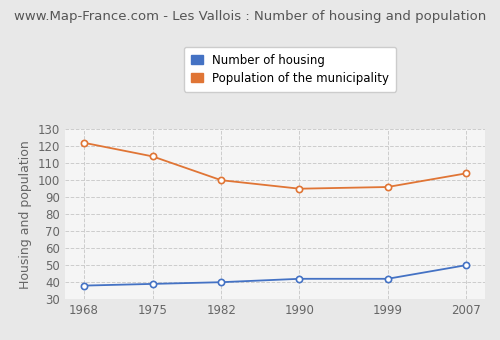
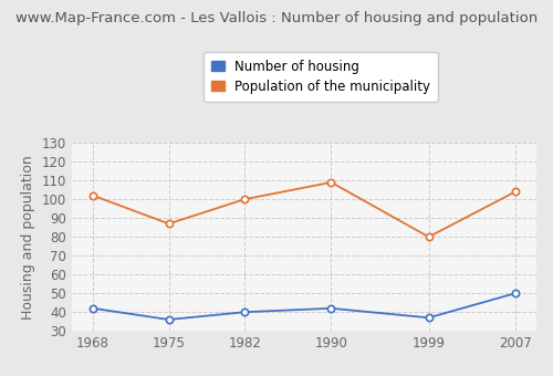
Number of housing/1968: 38 -> 42
Population of the municipality/1968: 122 -> 102
Number of housing/1975: 39 -> 36
Population of the municipality/1975: 114 -> 87
Population of the municipality/1990: 95 -> 109
Number of housing/1999: 42 -> 37
Population of the municipality/1999: 96 -> 80
